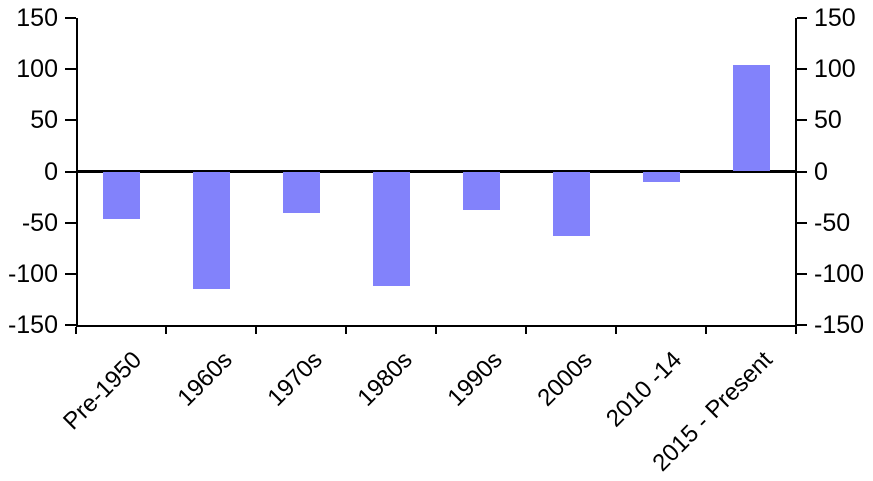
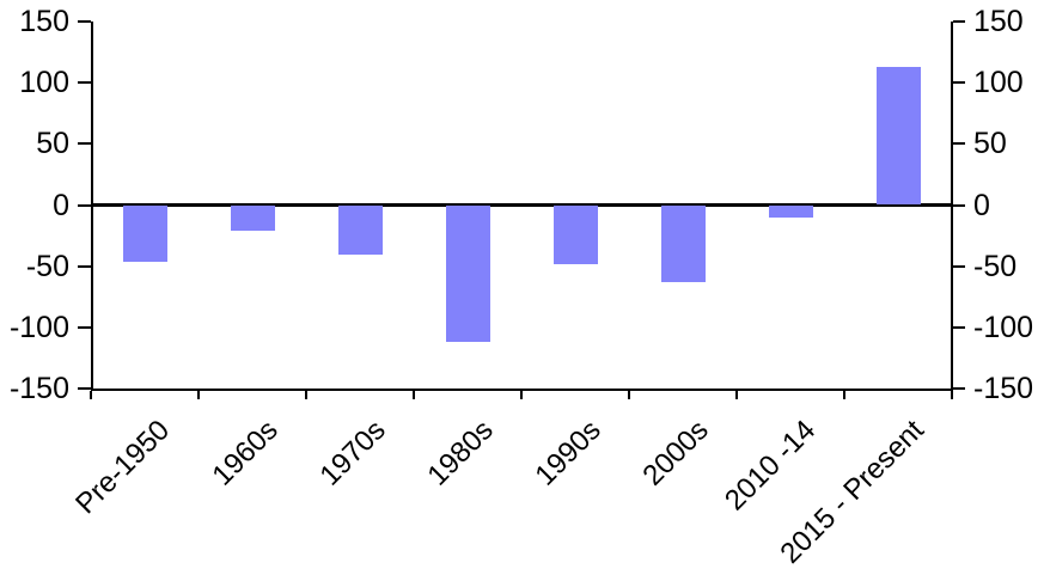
1960s: -115 -> -21
1990s: -38 -> -48
2015 - Present: 104 -> 113
